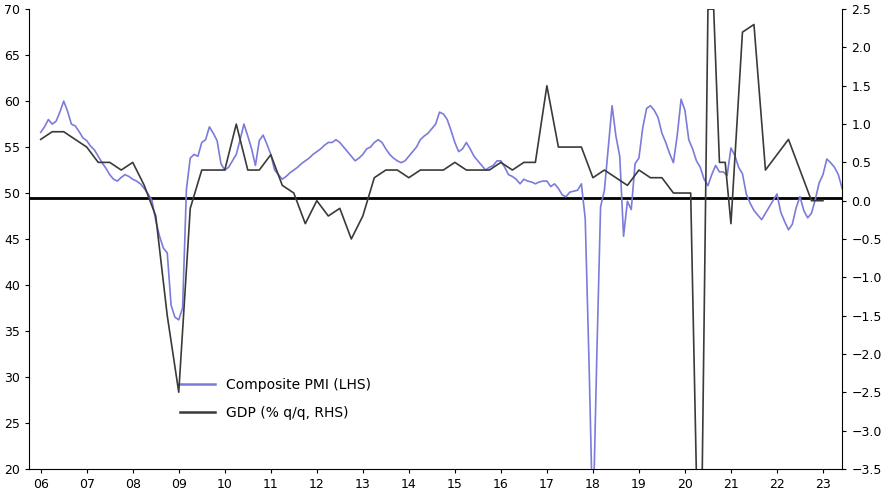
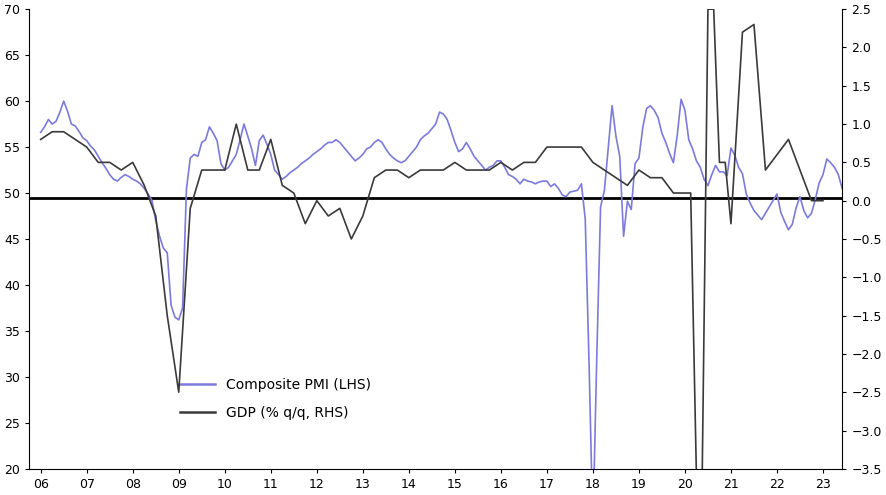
GDP (% q/q, RHS)/11: 0.6 -> 0.8
GDP (% q/q, RHS)/17: 1.5 -> 0.7
GDP (% q/q, RHS)/18: 0.3 -> 0.5
